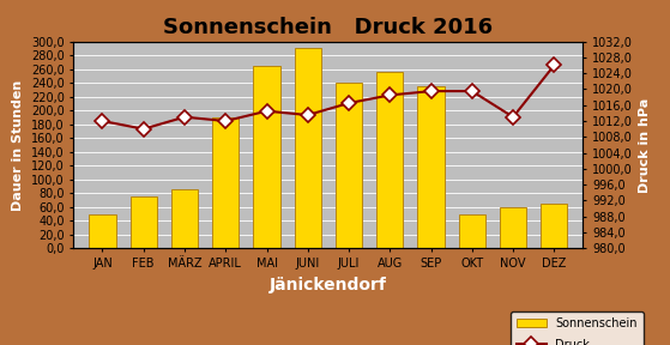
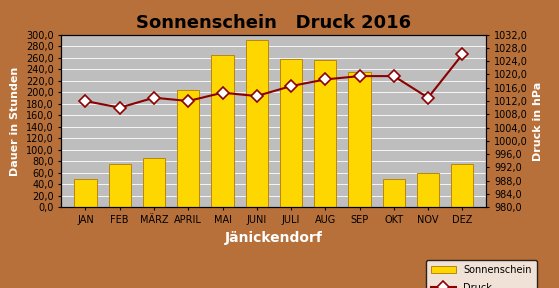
Sonnenschein/APRIL: 190 -> 204
Sonnenschein/JULI: 240 -> 258
Sonnenschein/DEZ: 65 -> 76
